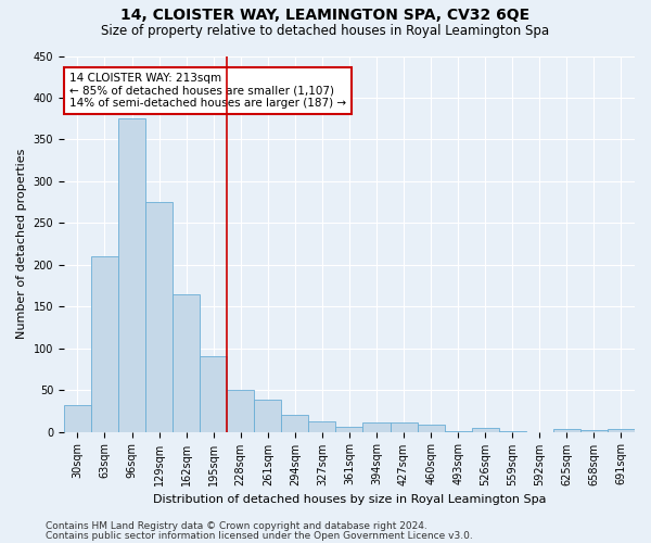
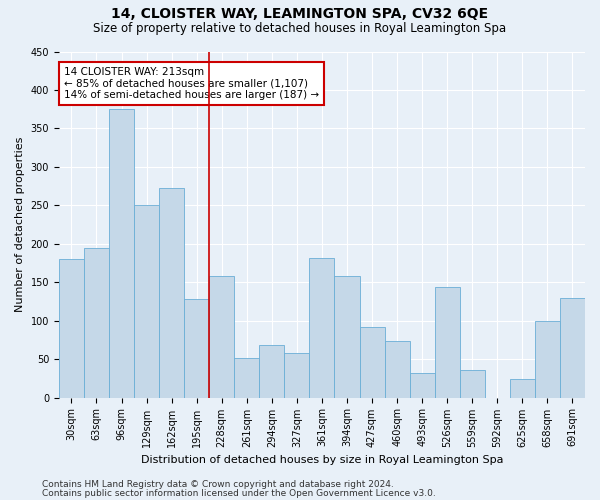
30sqm: 32 -> 180
63sqm: 210 -> 194
129sqm: 275 -> 250
162sqm: 165 -> 272
195sqm: 90 -> 128
228sqm: 50 -> 158
261sqm: 38 -> 52
294sqm: 20 -> 68
327sqm: 12 -> 58
361sqm: 6 -> 182
394sqm: 11 -> 158
427sqm: 11 -> 92
460sqm: 8 -> 74
493sqm: 1 -> 32
526sqm: 5 -> 144
559sqm: 1 -> 36
625sqm: 3 -> 24
658sqm: 2 -> 100
691sqm: 3 -> 130
